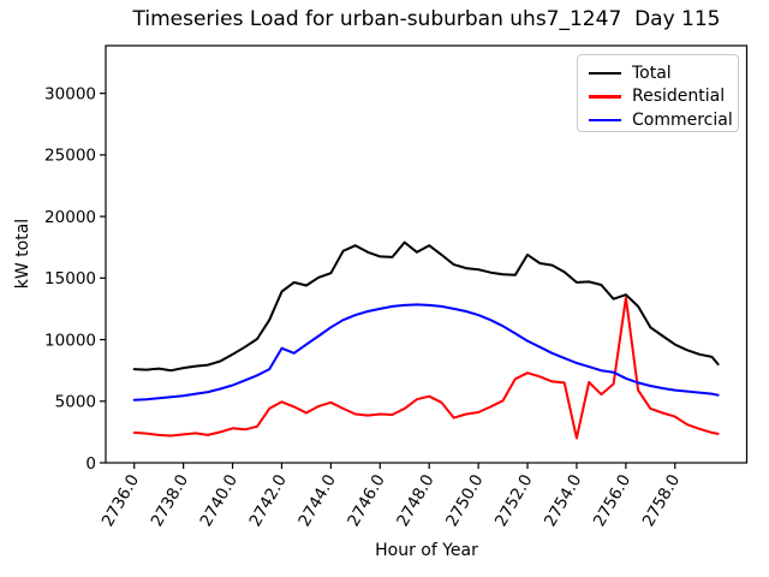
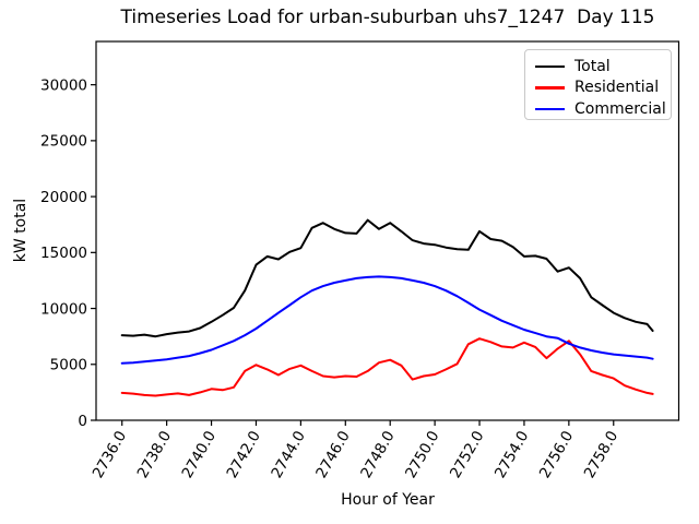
Commercial/2742.0: 9300 -> 8200
Residential/2754.0: 2000 -> 7000
Residential/2756.0: 13400 -> 7100
